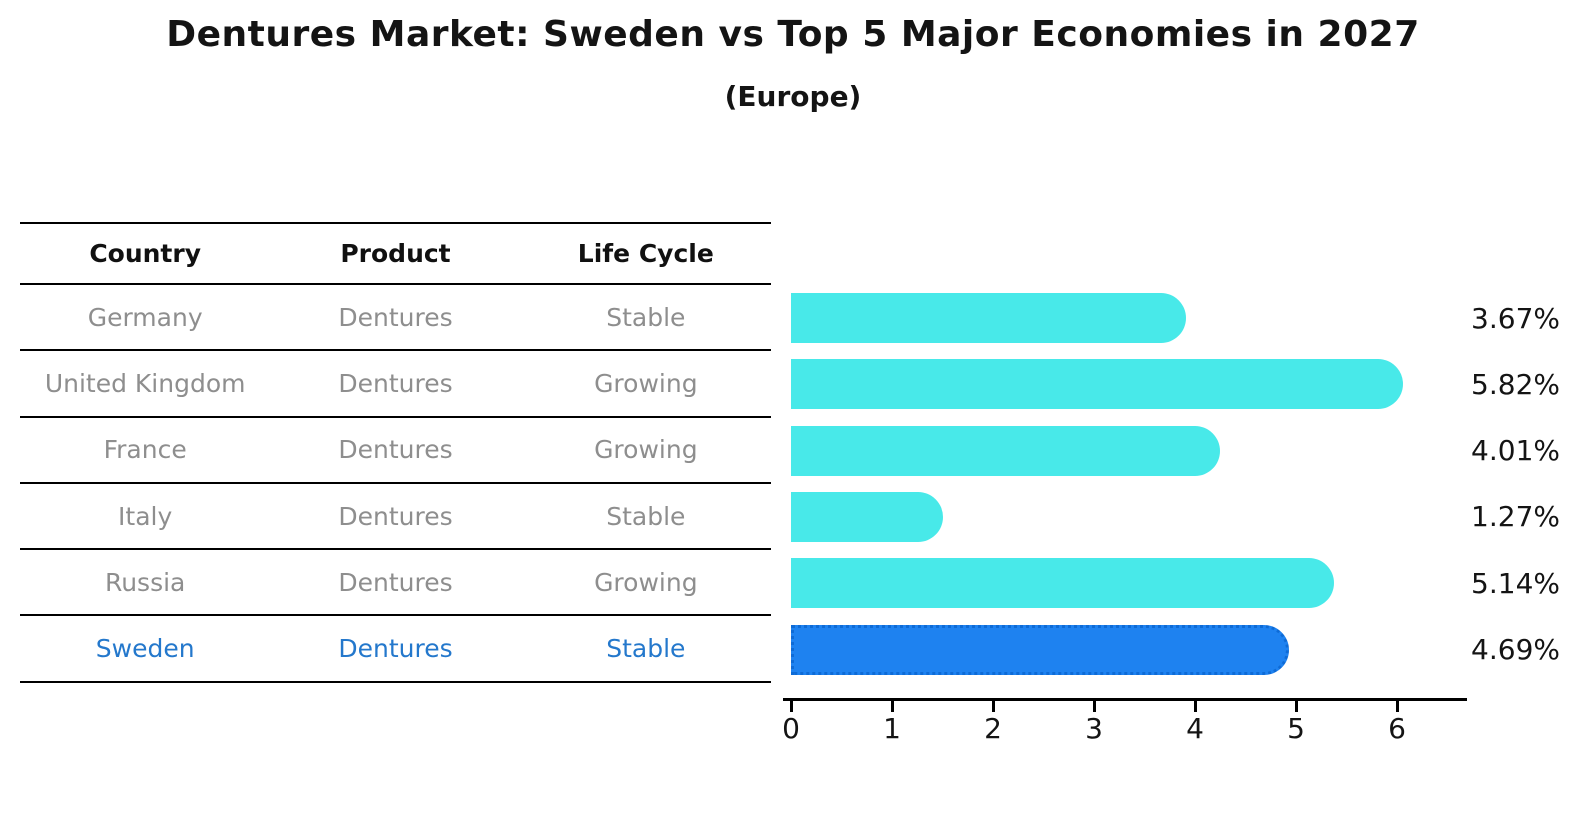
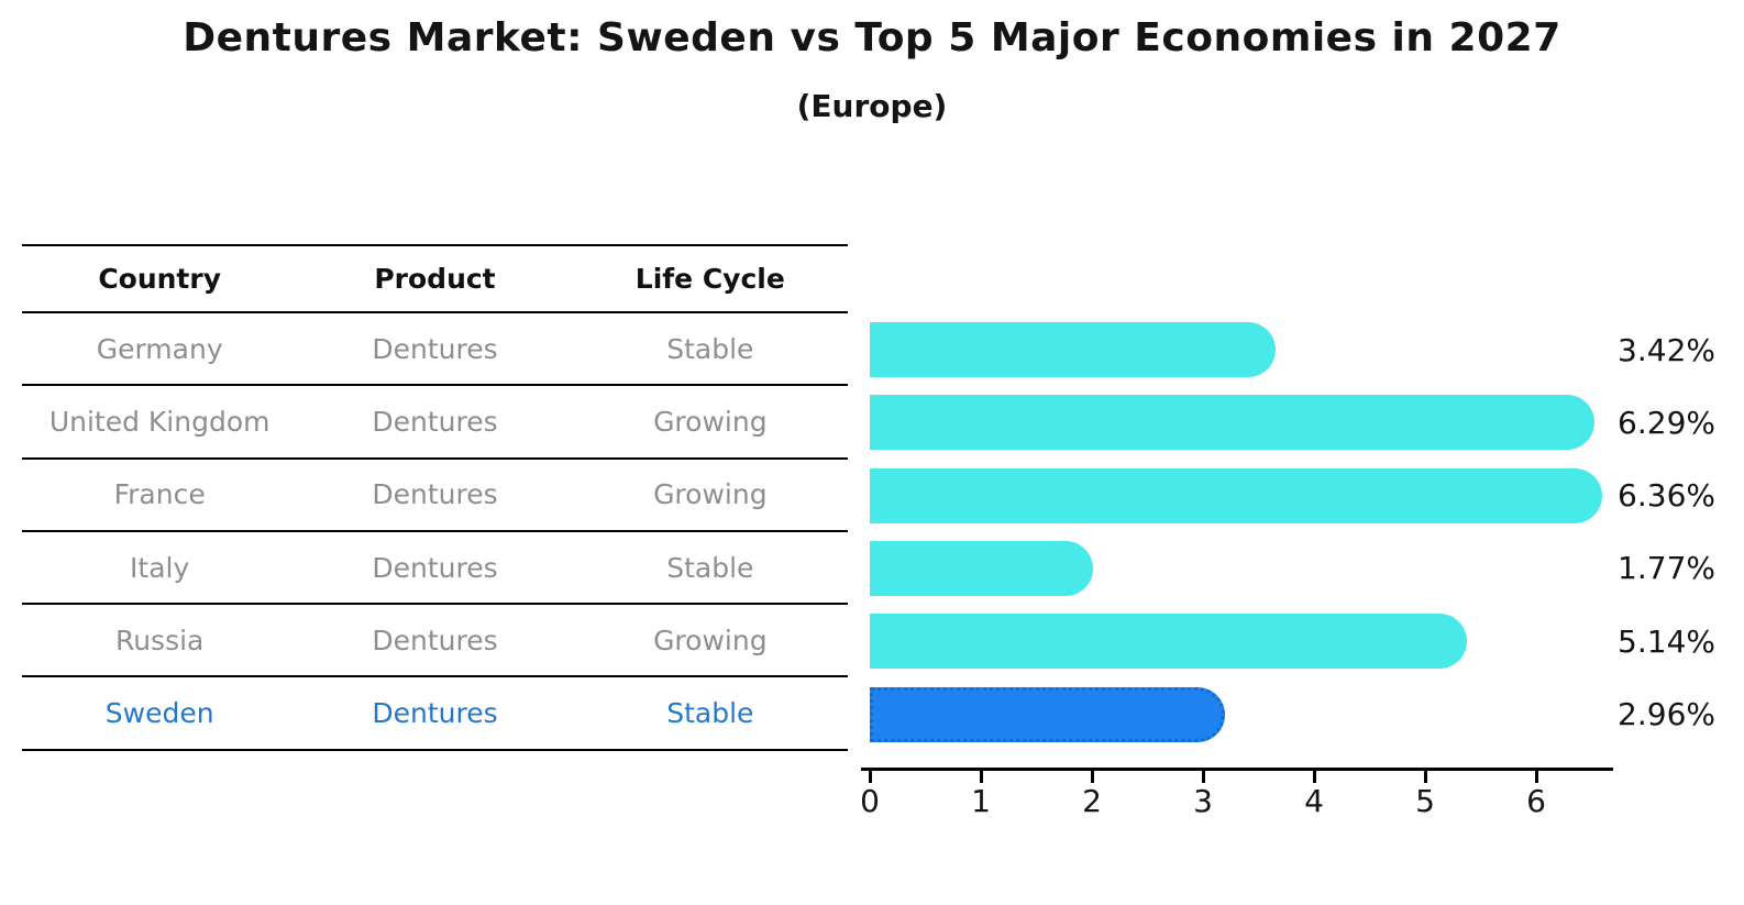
Germany: 3.67% -> 3.42%
United Kingdom: 5.82% -> 6.29%
France: 4.01% -> 6.36%
Italy: 1.27% -> 1.77%
Sweden: 4.69% -> 2.96%
